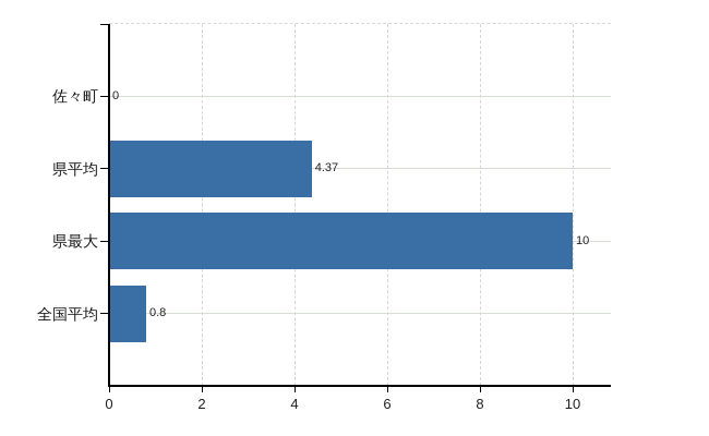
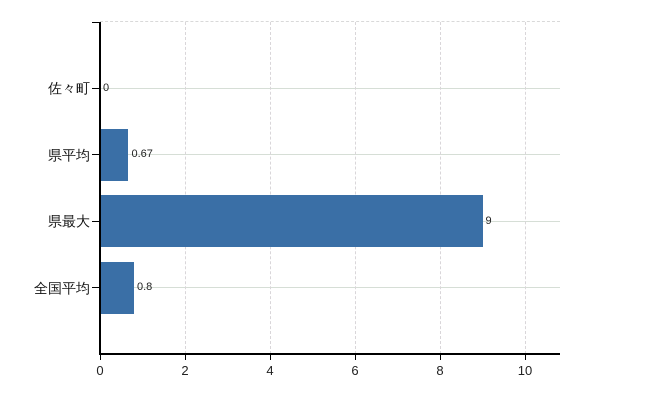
県平均: 4.37 -> 0.67
県最大: 10 -> 9
